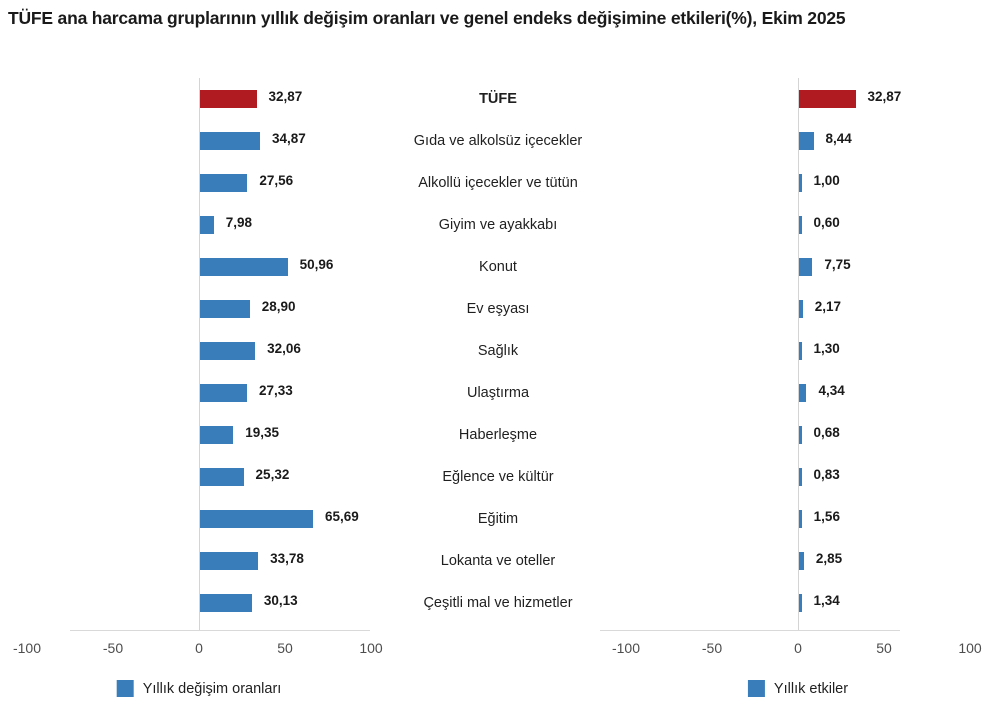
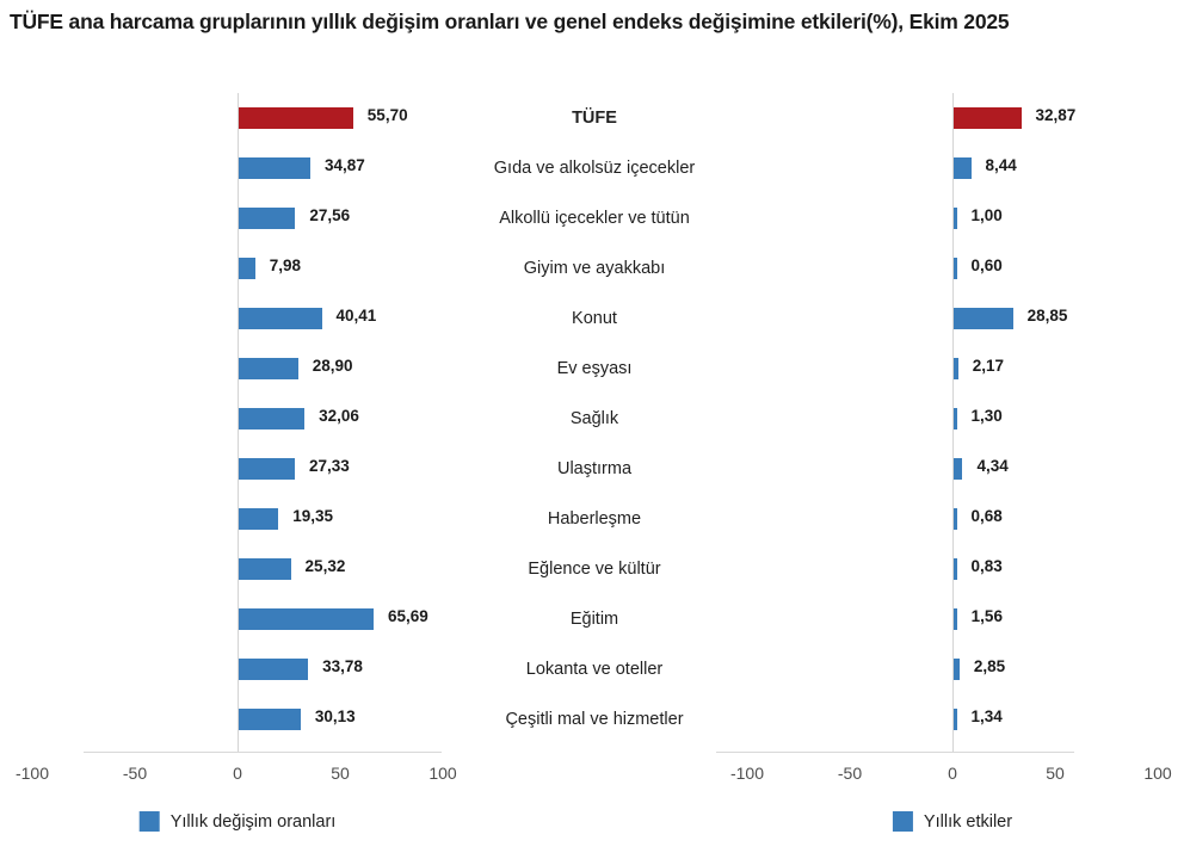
Yıllık değişim oranları/TÜFE: 32,87 -> 55,70
Yıllık değişim oranları/Konut: 50,96 -> 40,41
Yıllık etkiler/Konut: 7,75 -> 28,85
